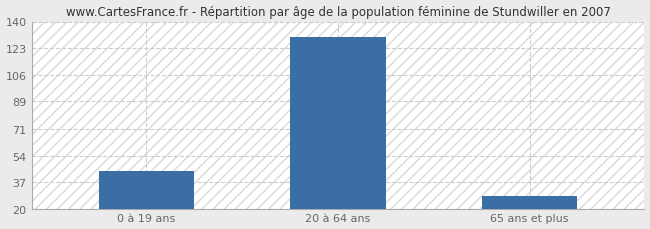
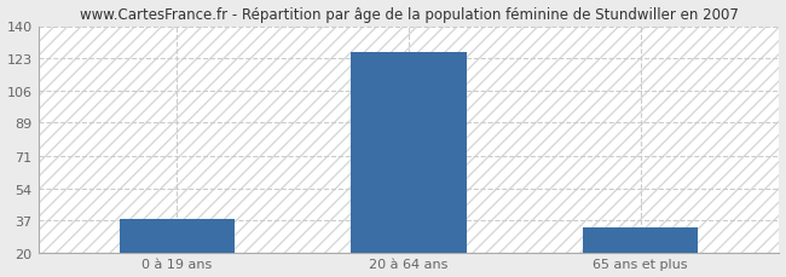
0 à 19 ans: 44 -> 38
20 à 64 ans: 130 -> 126
65 ans et plus: 28 -> 33
